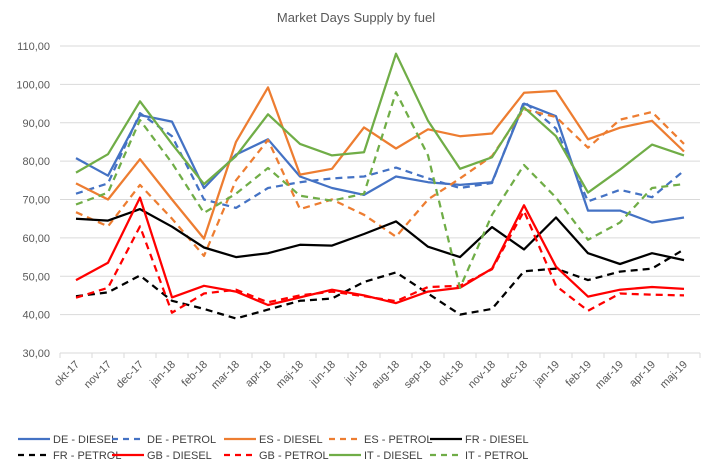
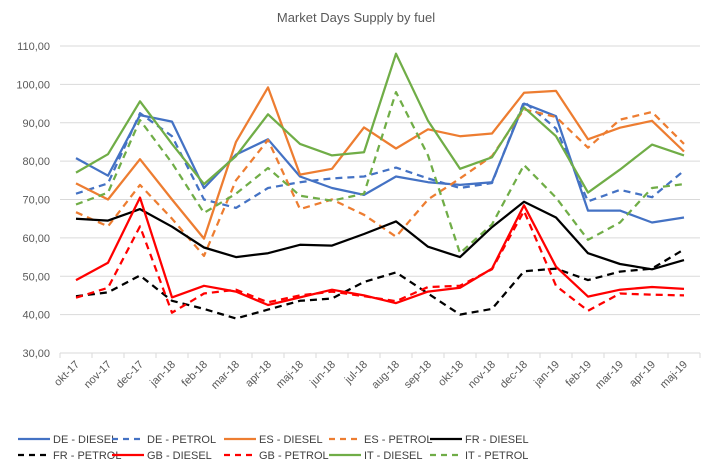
IT - PETROL/okt-18: 47 -> 56
IT - PETROL/nov-18: 66 -> 64
FR - DIESEL/dec-18: 57 -> 69
FR - DIESEL/apr-19: 56 -> 52
